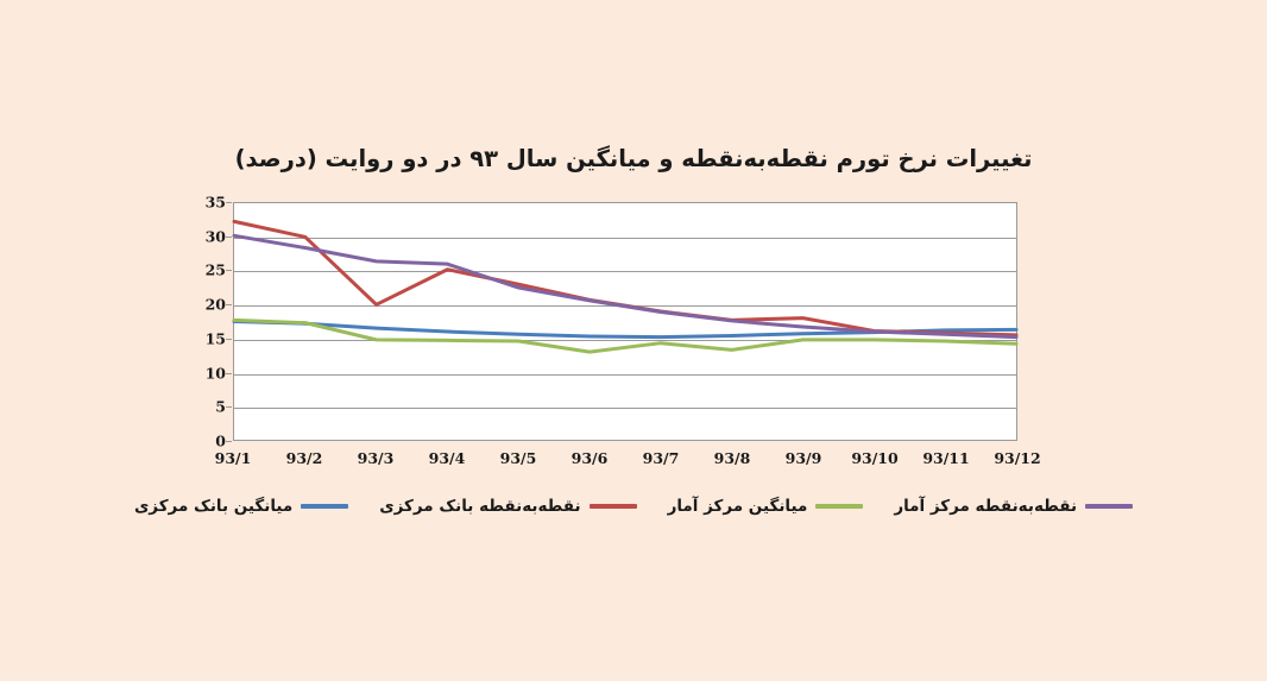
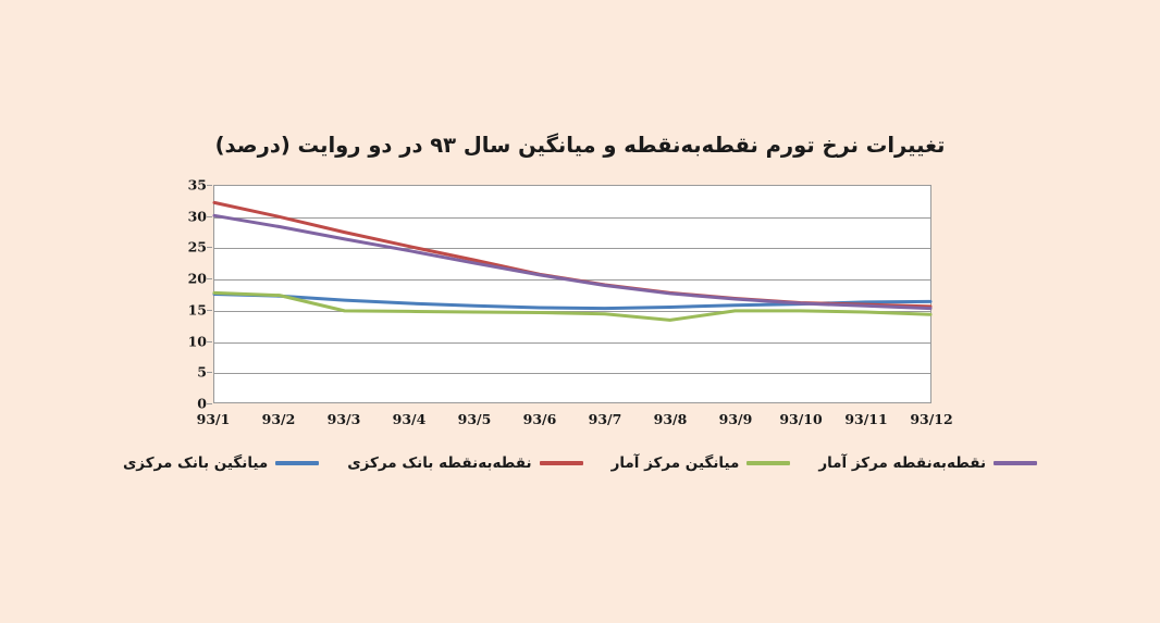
نقطه‌به‌نقطه بانک مرکزی/93/3: 20 -> 28
نقطه‌به‌نقطه مرکز آمار/93/4: 26 -> 24
میانگین مرکز آمار/93/6: 13 -> 14
نقطه‌به‌نقطه بانک مرکزی/93/9: 18 -> 17
